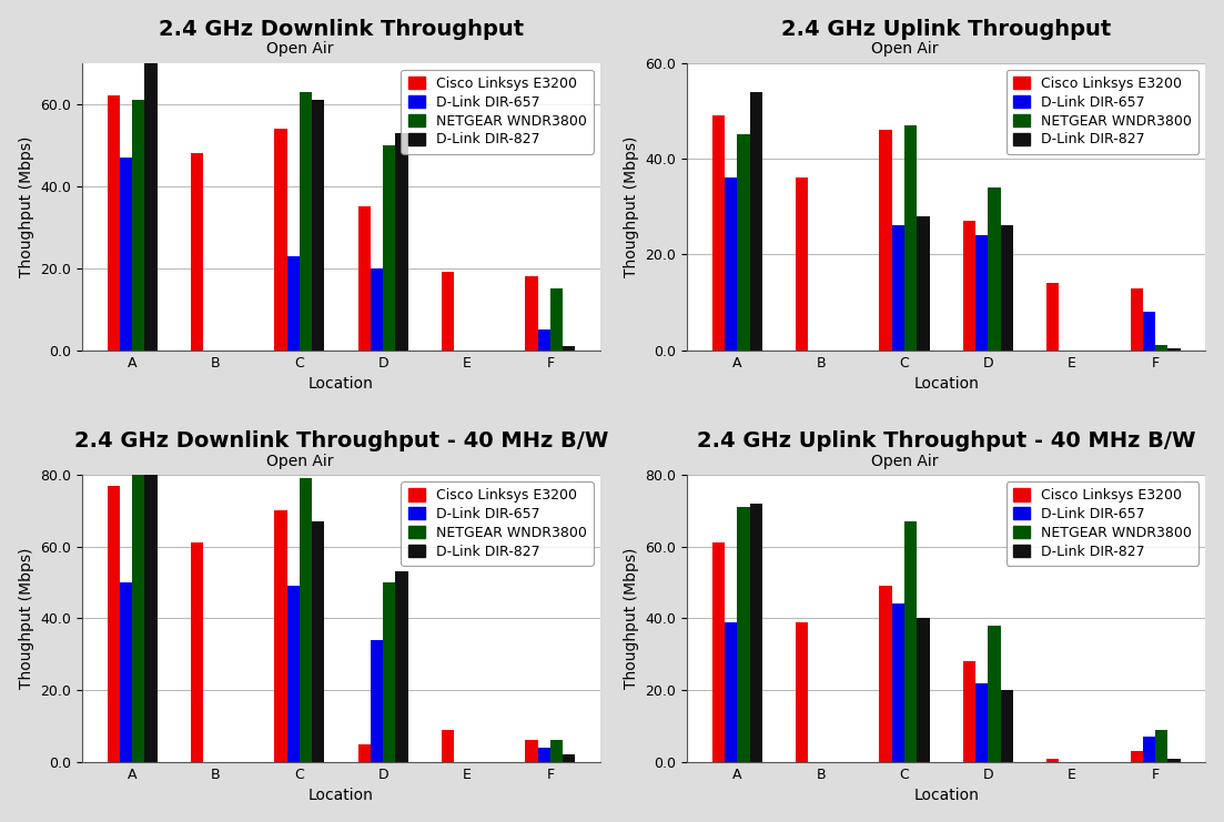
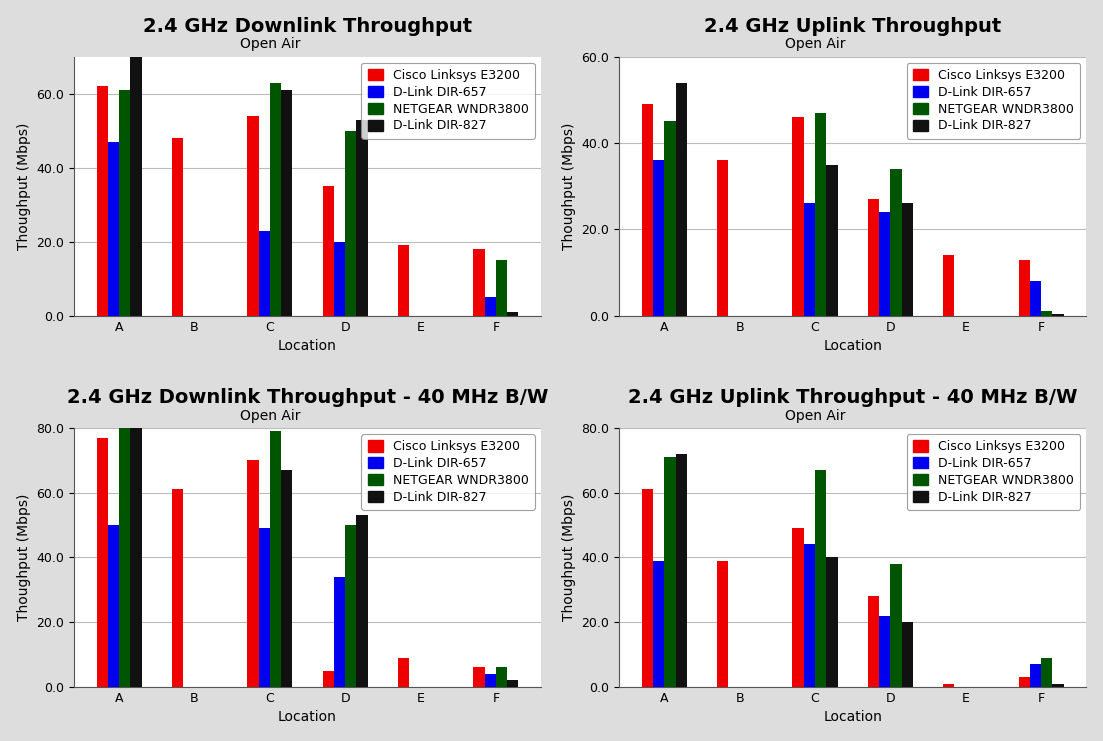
2.4 GHz Uplink Throughput/D-Link DIR-827/C: 28.0 -> 35.0
